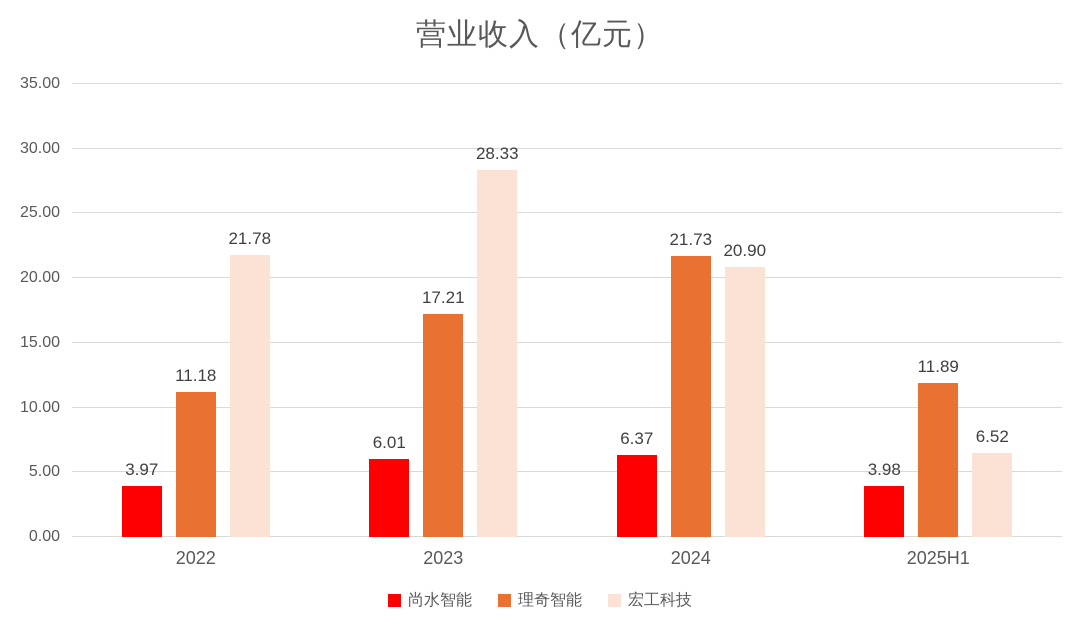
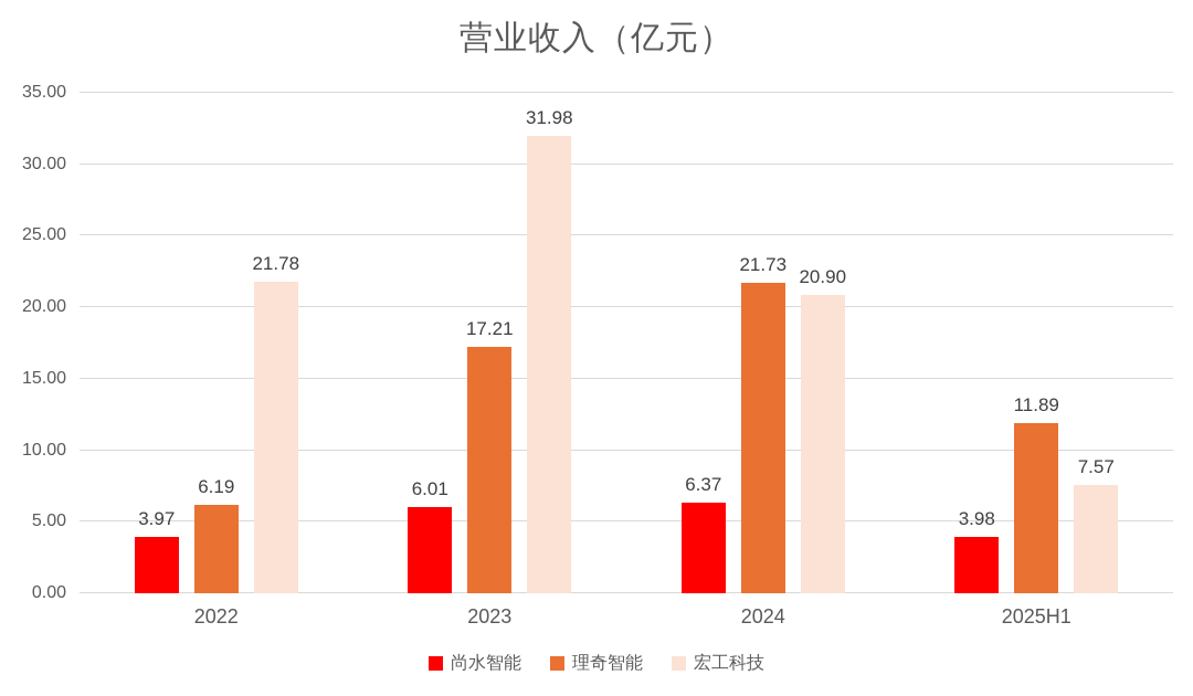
理奇智能/2022: 11.18 -> 6.19
宏工科技/2023: 28.33 -> 31.98
宏工科技/2025H1: 6.52 -> 7.57
